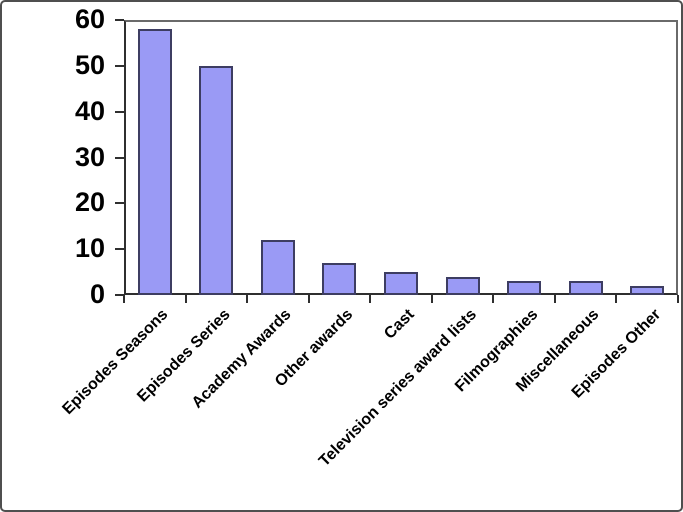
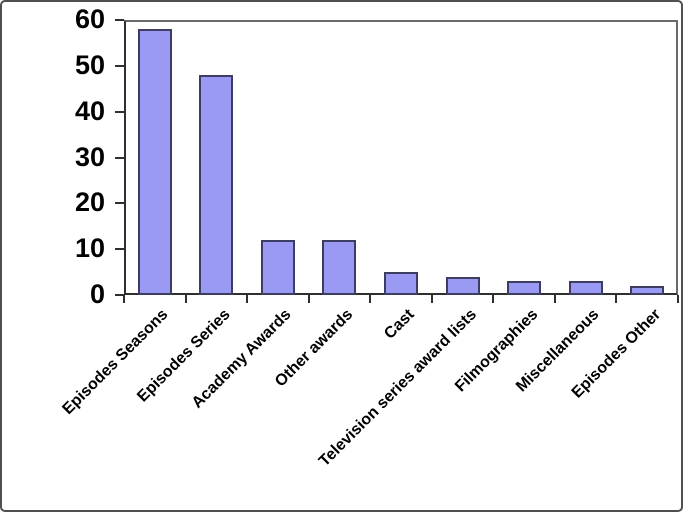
Episodes Series: 50 -> 48
Other awards: 7 -> 12
